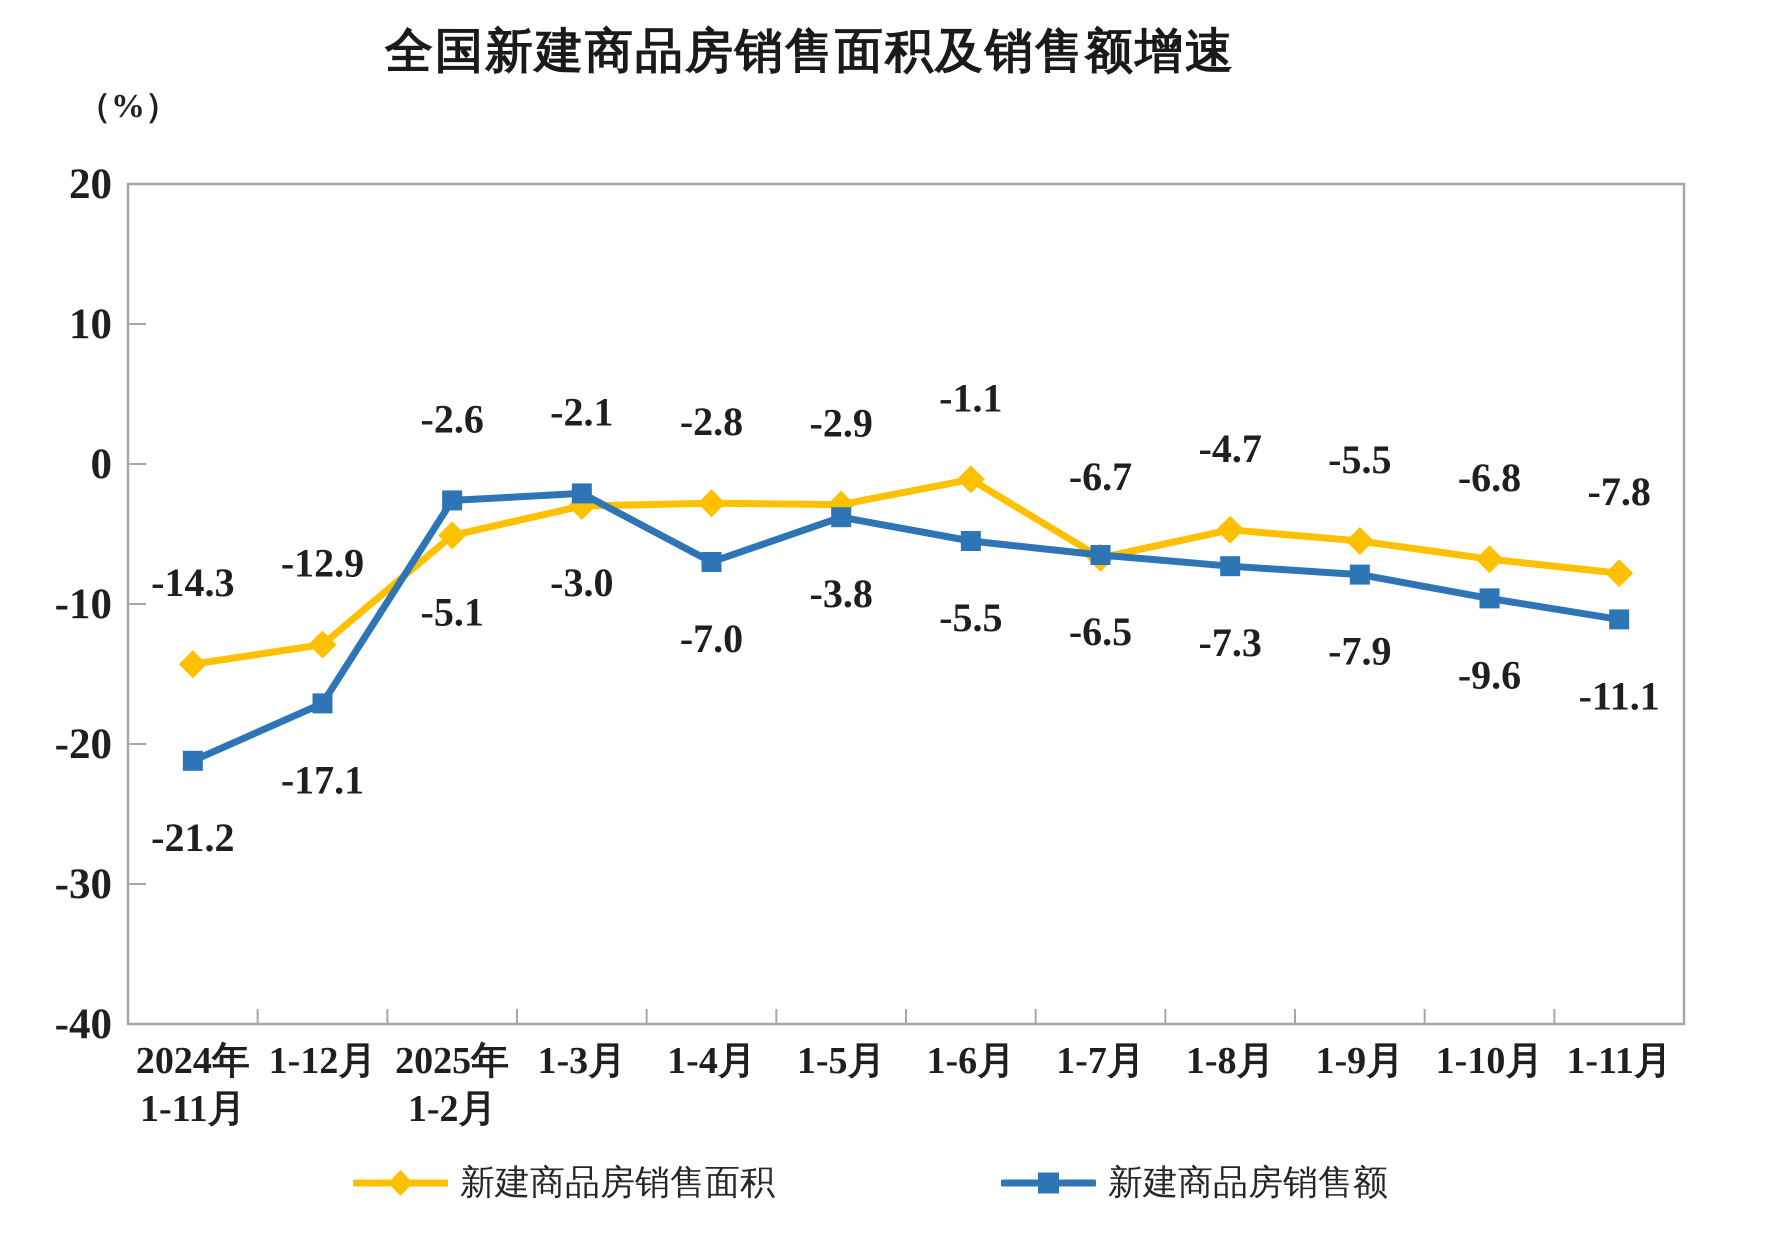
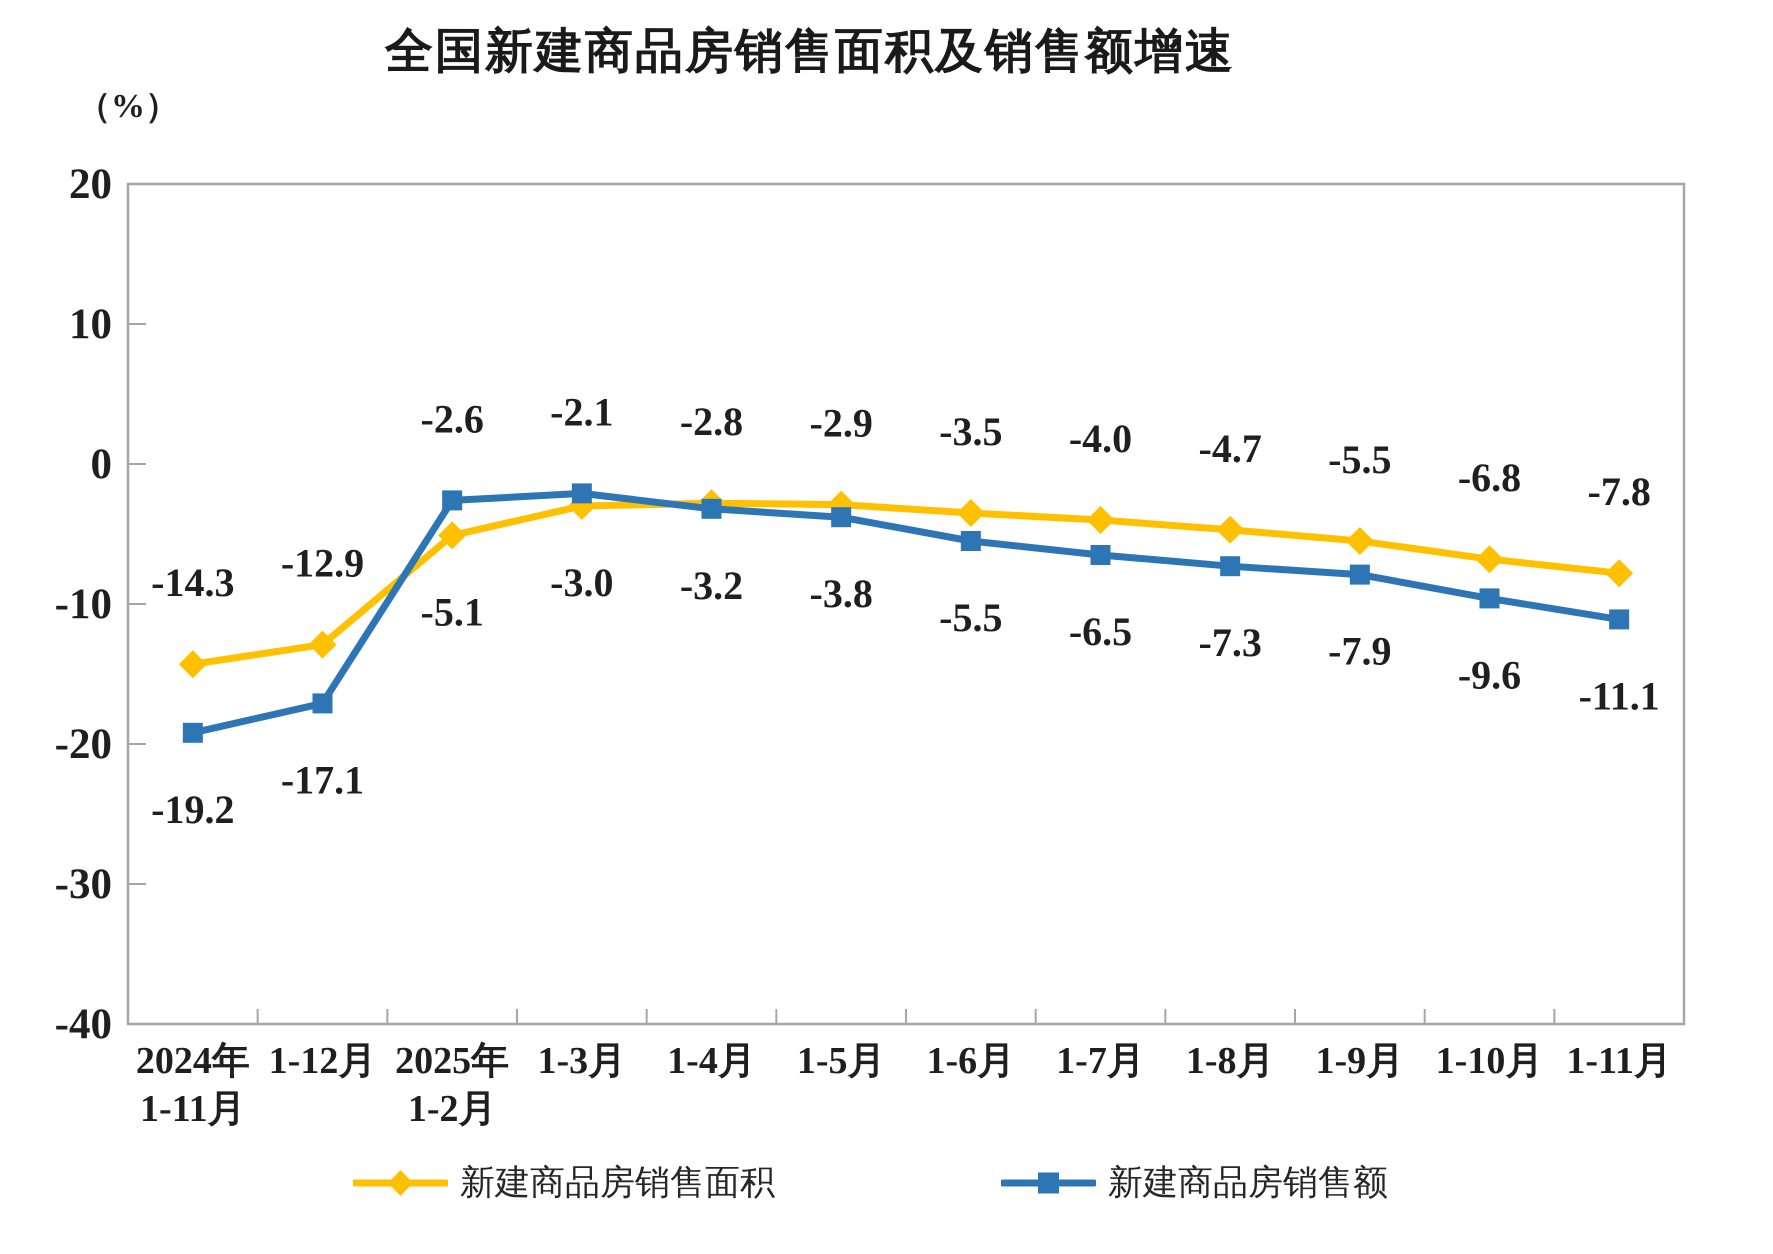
新建商品房销售额/2024年 1-11月: -21.2 -> -19.2
新建商品房销售额/1-4月: -7.0 -> -3.2
新建商品房销售面积/1-6月: -1.1 -> -3.5
新建商品房销售面积/1-7月: -6.7 -> -4.0
